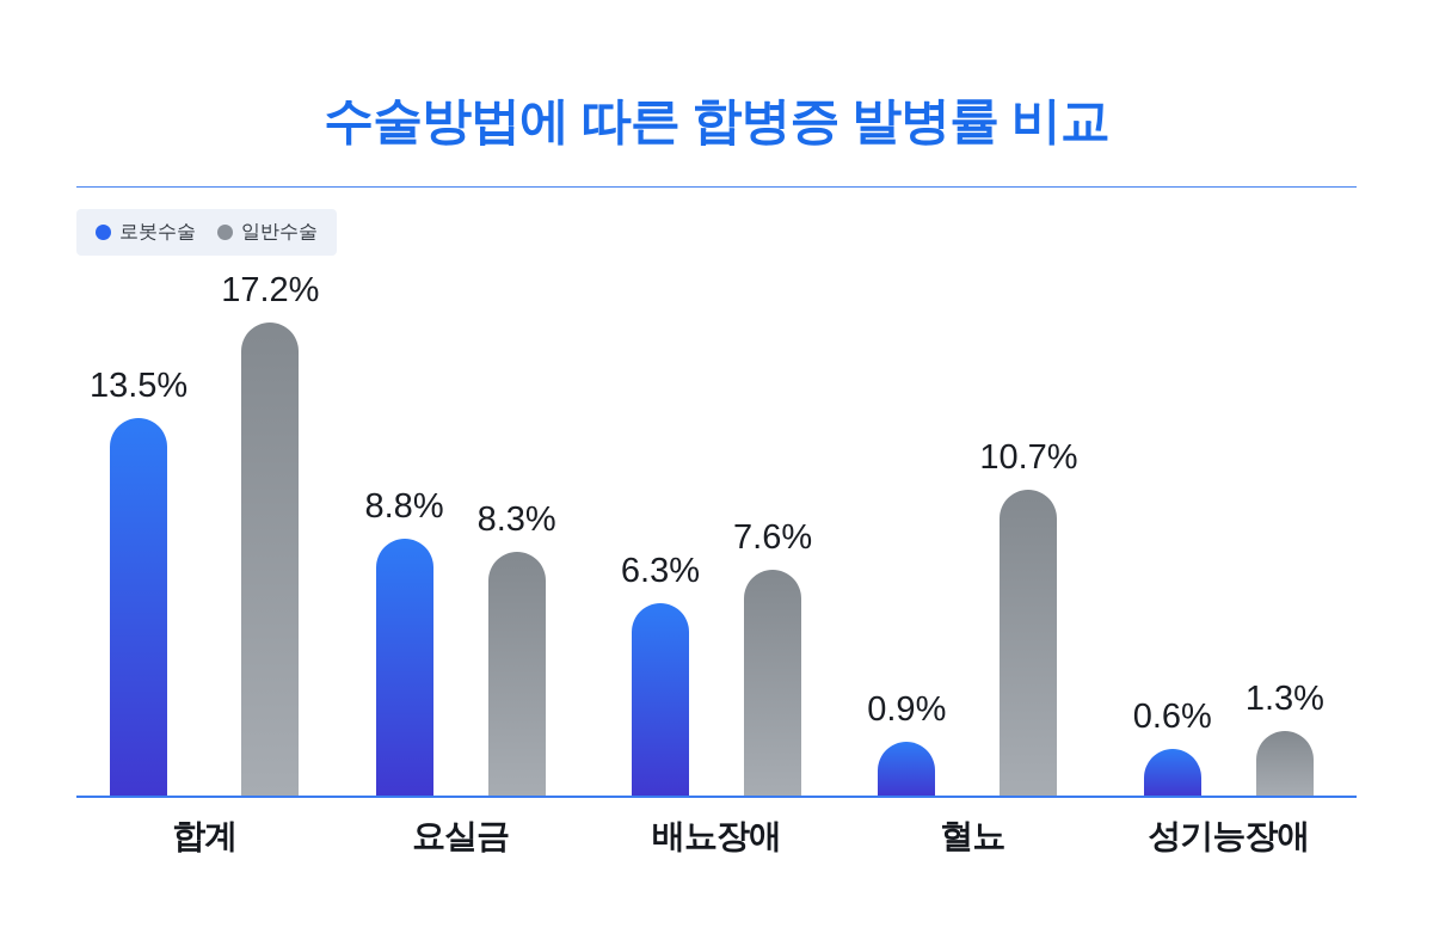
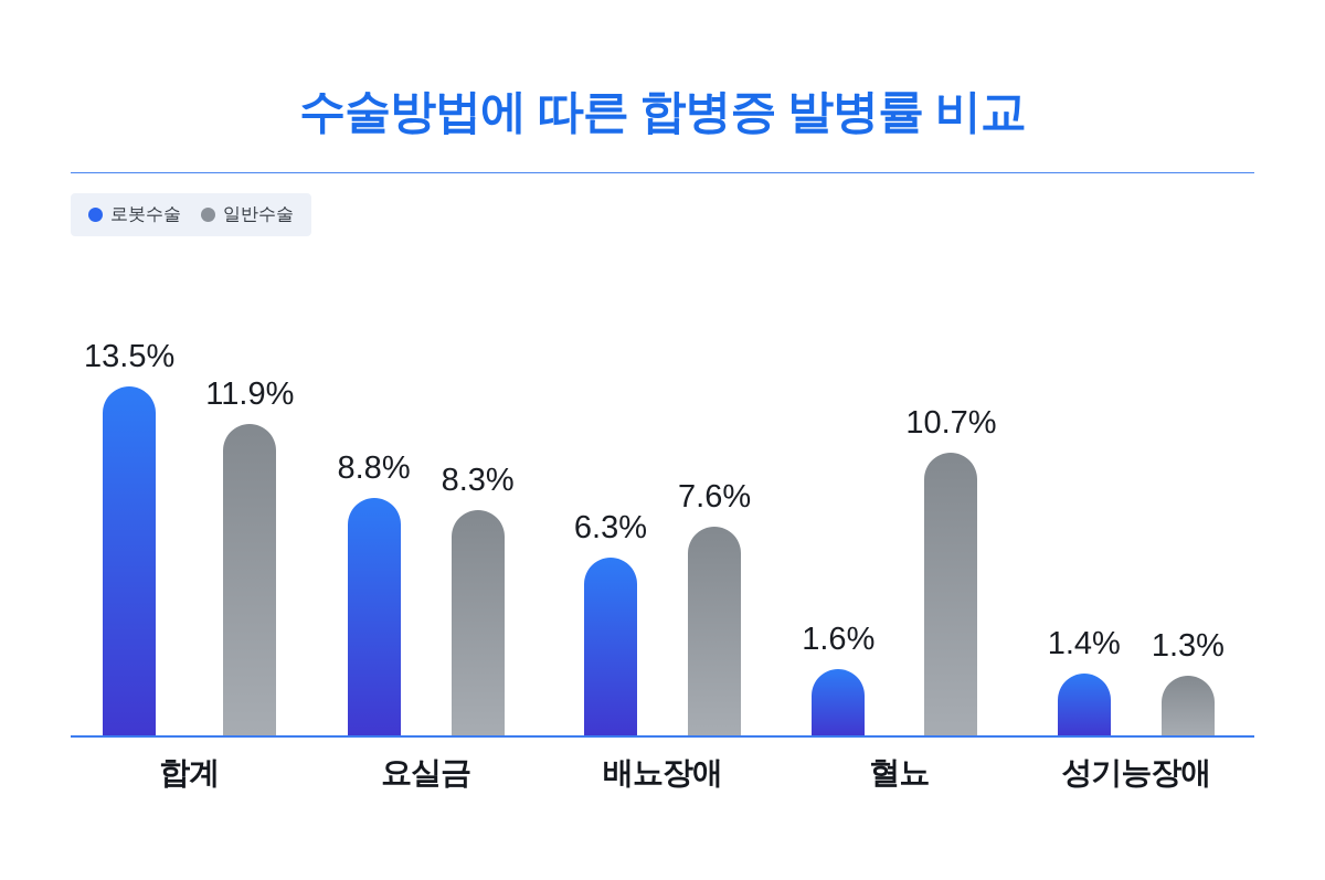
일반수술/합계: 17.2% -> 11.9%
로봇수술/혈뇨: 0.9% -> 1.6%
로봇수술/성기능장애: 0.6% -> 1.4%
